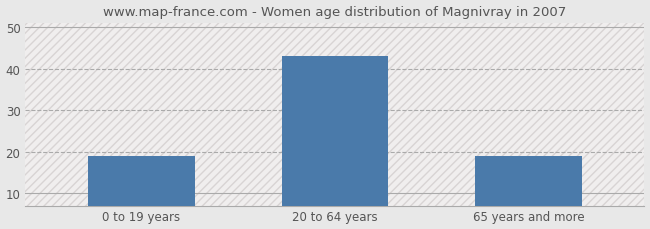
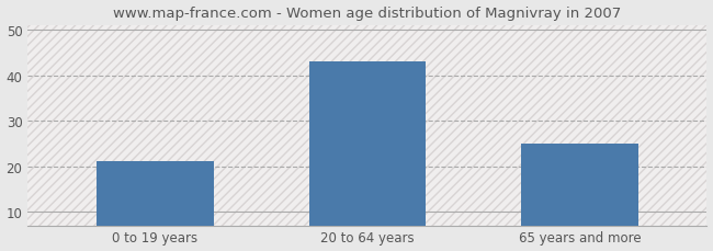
0 to 19 years: 19 -> 21
65 years and more: 19 -> 25
